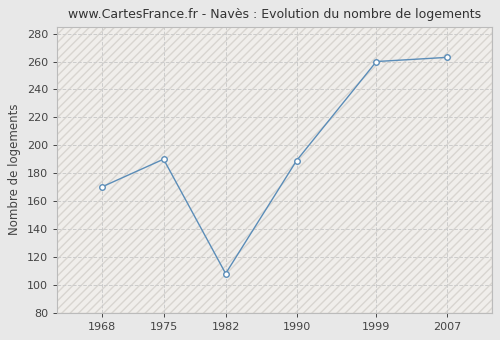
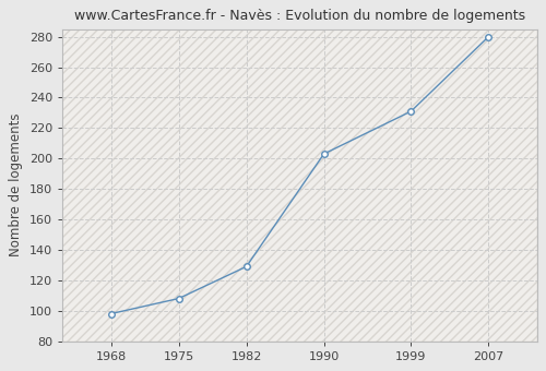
1968: 170 -> 98
1975: 190 -> 108
1982: 108 -> 129
1990: 189 -> 203
1999: 260 -> 231
2007: 263 -> 280
